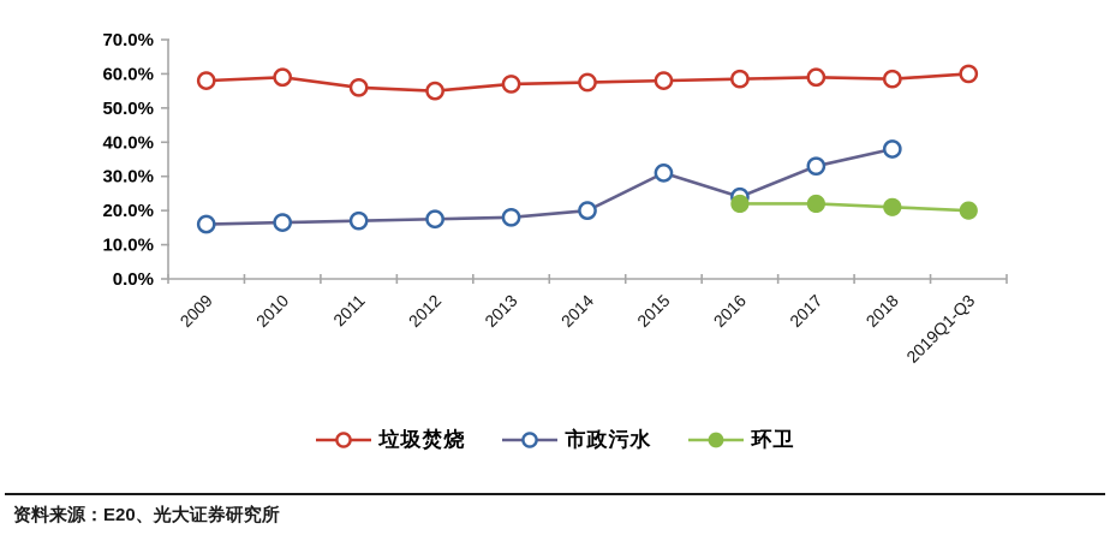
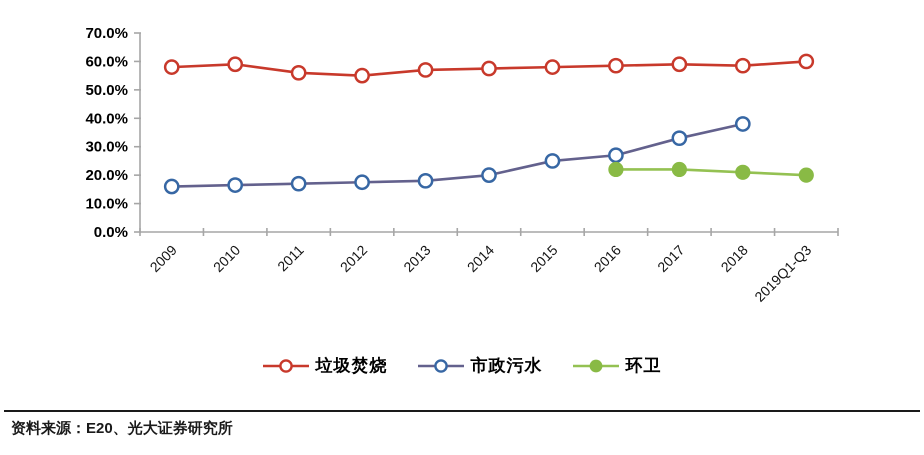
市政污水/2015: 31% -> 25%
市政污水/2016: 24% -> 27%
